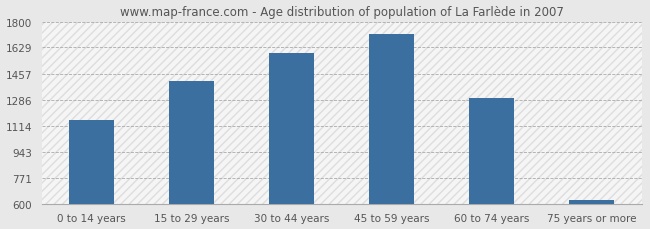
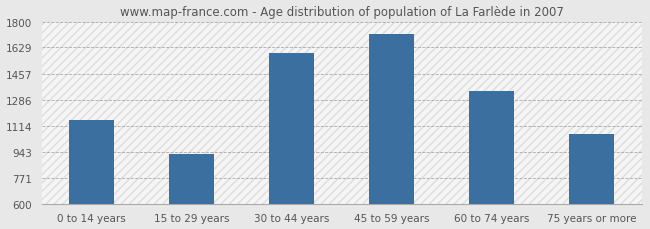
15 to 29 years: 1400 -> 930
60 to 74 years: 1300 -> 1340
75 years or more: 620 -> 1060
